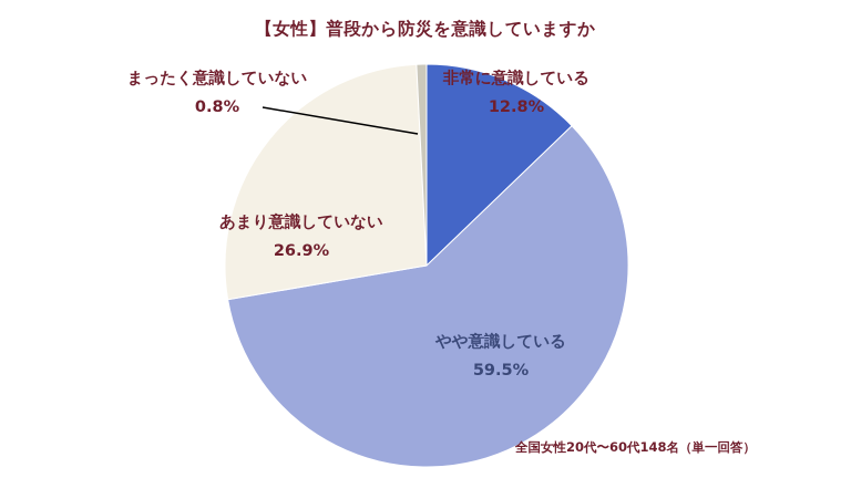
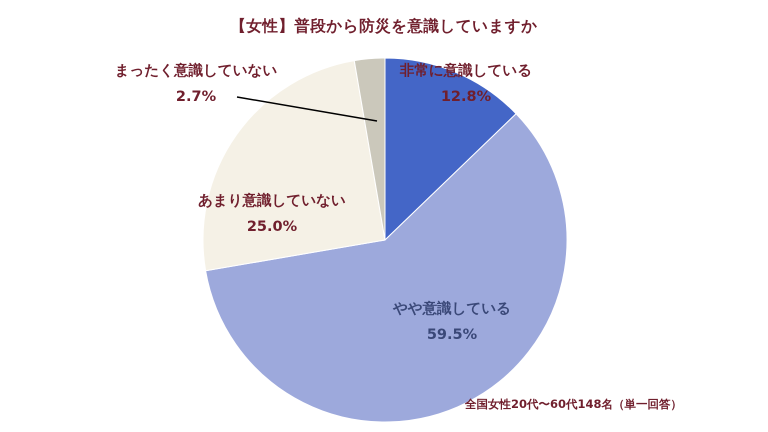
あまり意識していない: 26.9% -> 25.0%
まったく意識していない: 0.8% -> 2.7%
